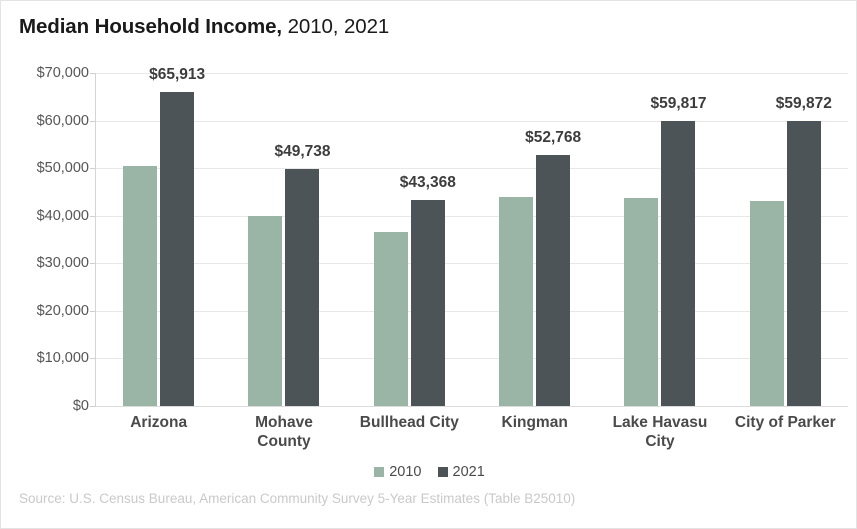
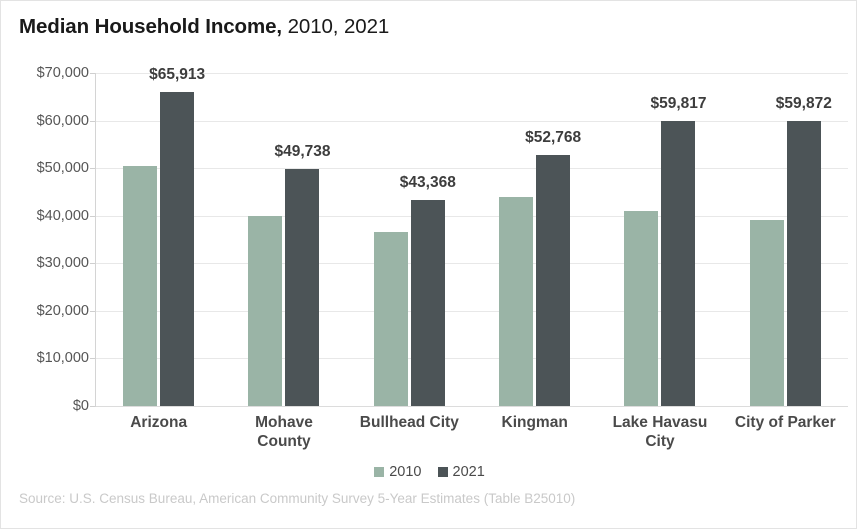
2010/Lake Havasu City: $44000 -> $41000
2010/City of Parker: $43000 -> $39000
